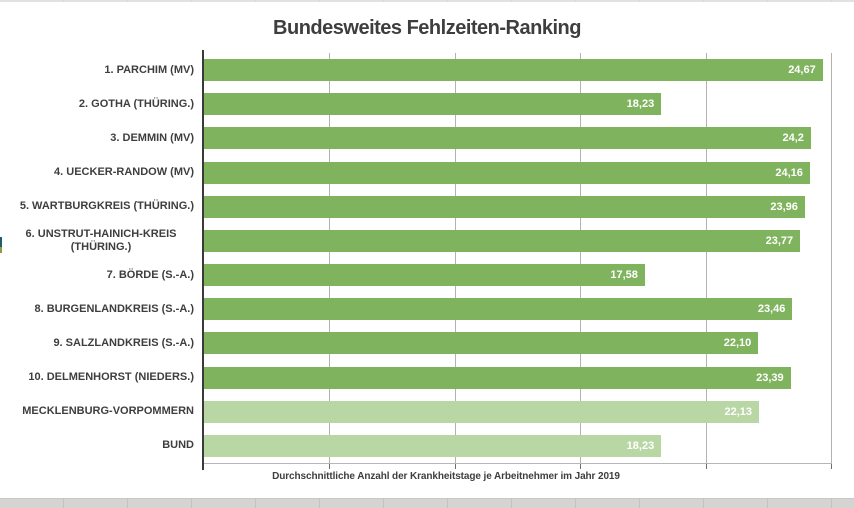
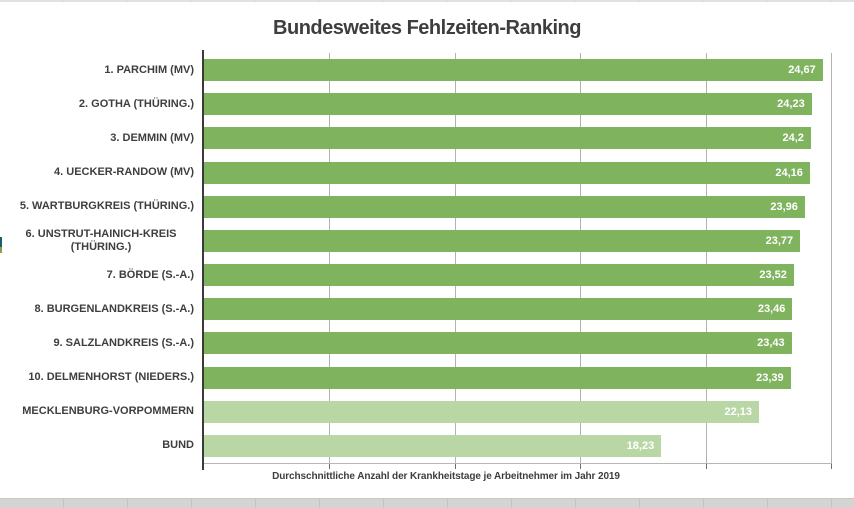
2. GOTHA (THÜRING.): 18,23 -> 24,23
7. BÖRDE (S.-A.): 17,58 -> 23,52
9. SALZLANDKREIS (S.-A.): 22,10 -> 23,43
